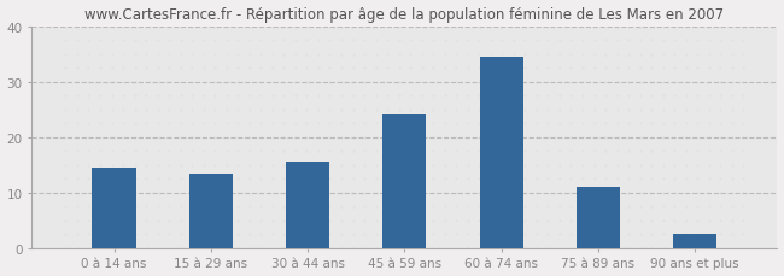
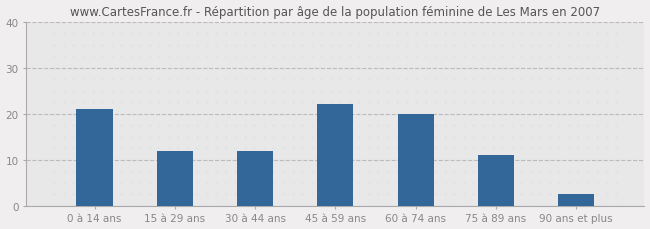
0 à 14 ans: 14.5 -> 21.0
15 à 29 ans: 13.5 -> 12.0
30 à 44 ans: 15.5 -> 12.0
45 à 59 ans: 24.0 -> 22.0
60 à 74 ans: 34.5 -> 20.0
